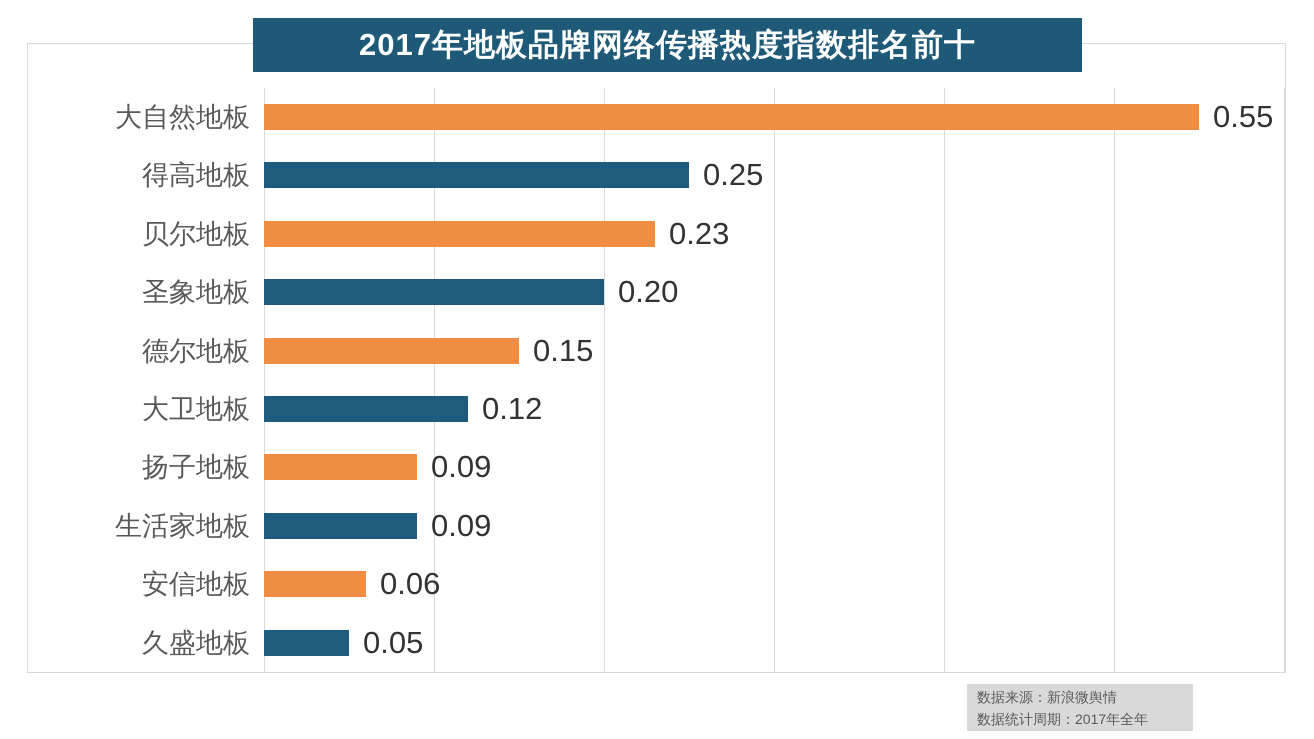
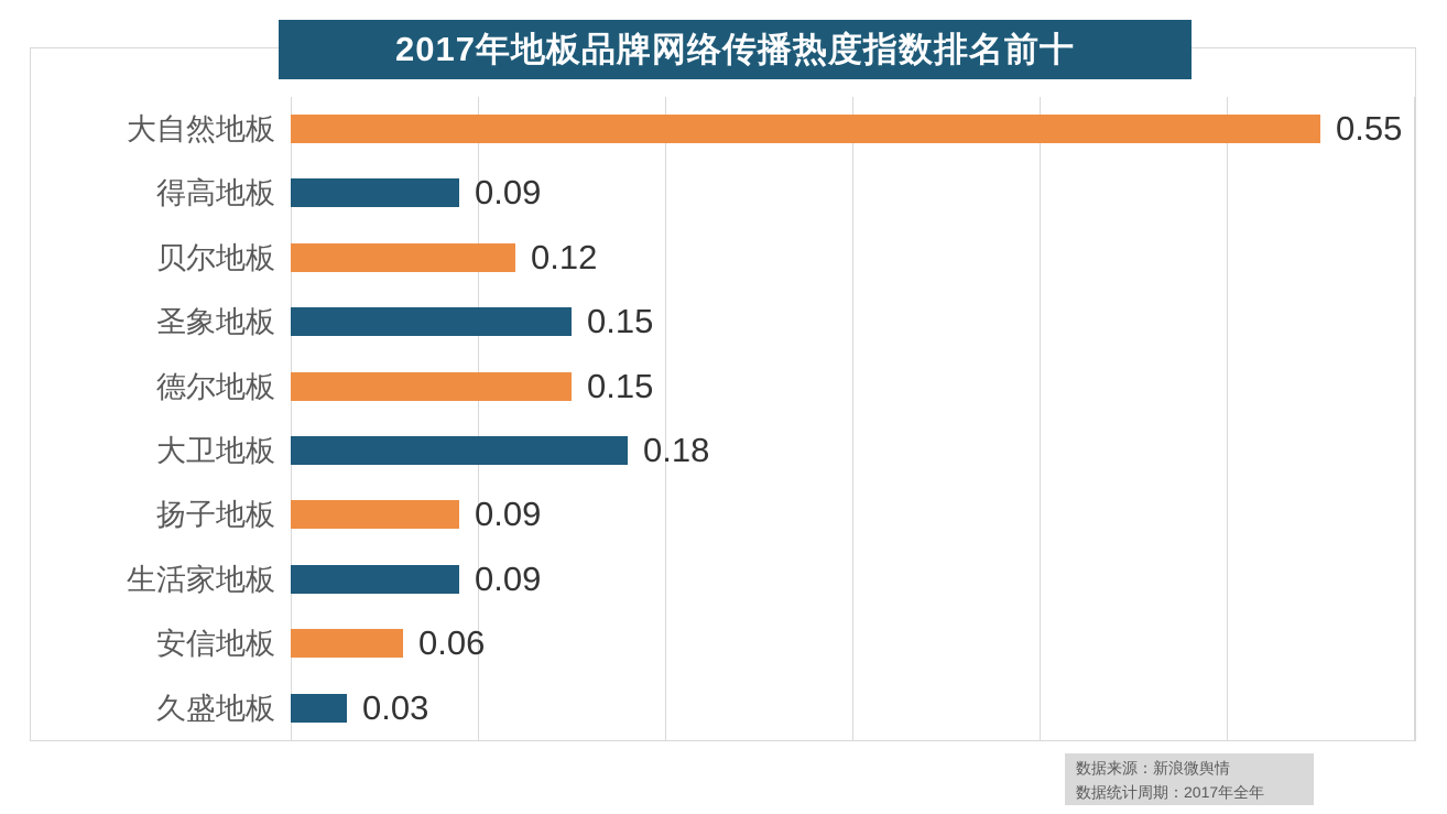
得高地板: 0.25 -> 0.09
贝尔地板: 0.23 -> 0.12
圣象地板: 0.20 -> 0.15
大卫地板: 0.12 -> 0.18
久盛地板: 0.05 -> 0.03
